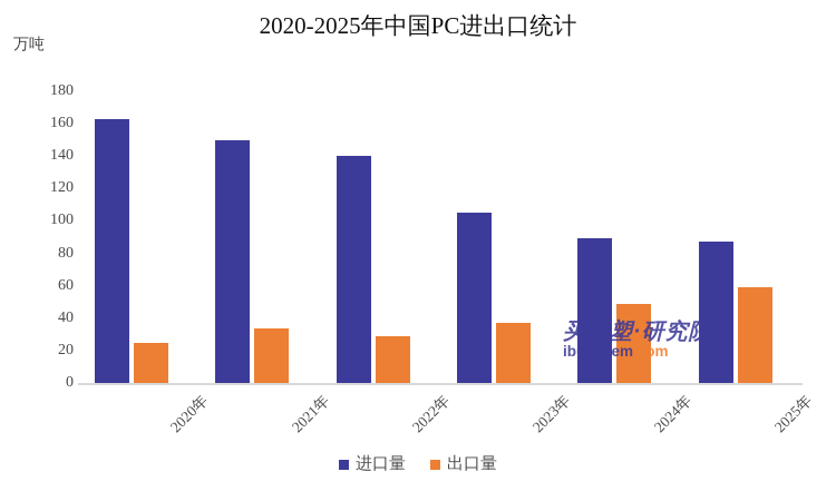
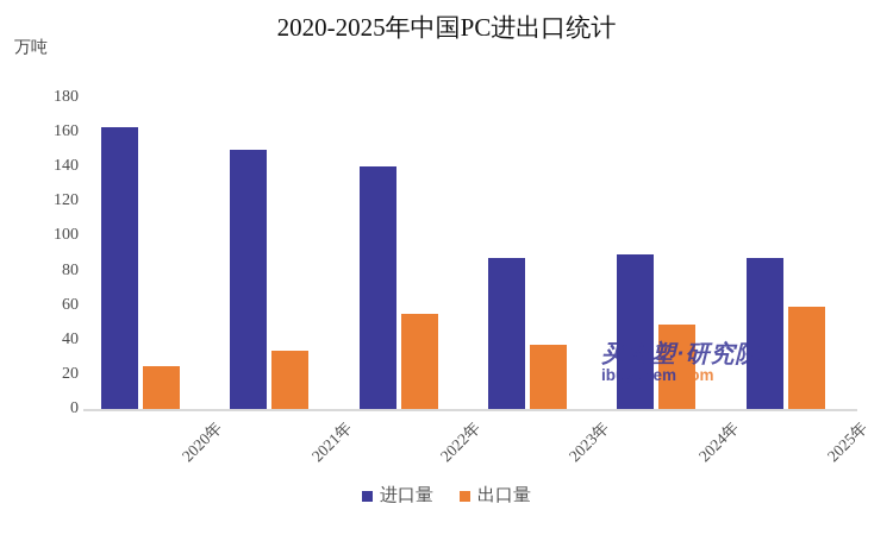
出口量/2022年: 29 -> 55
进口量/2023年: 105 -> 87
